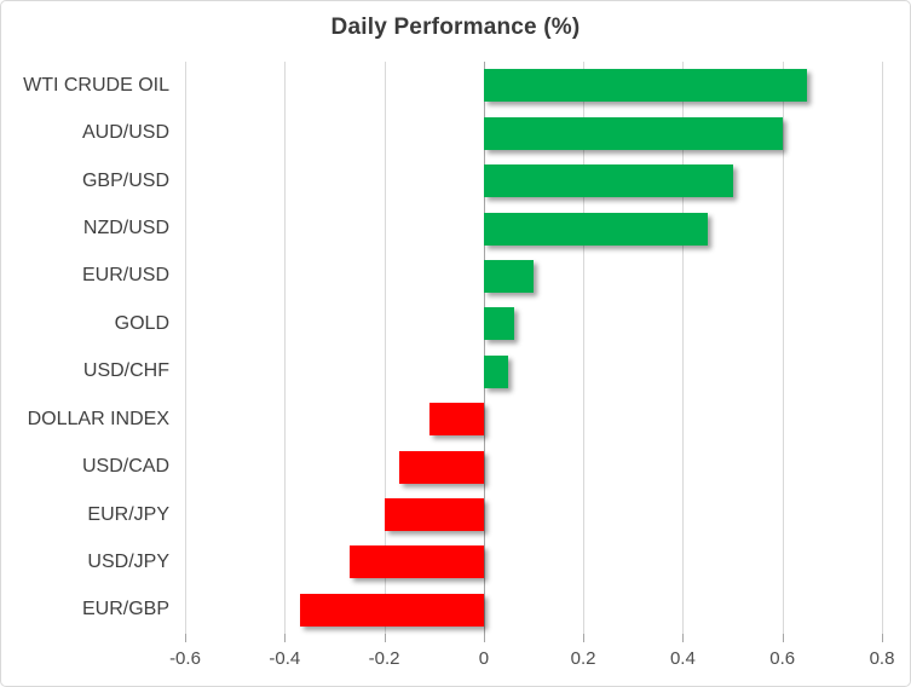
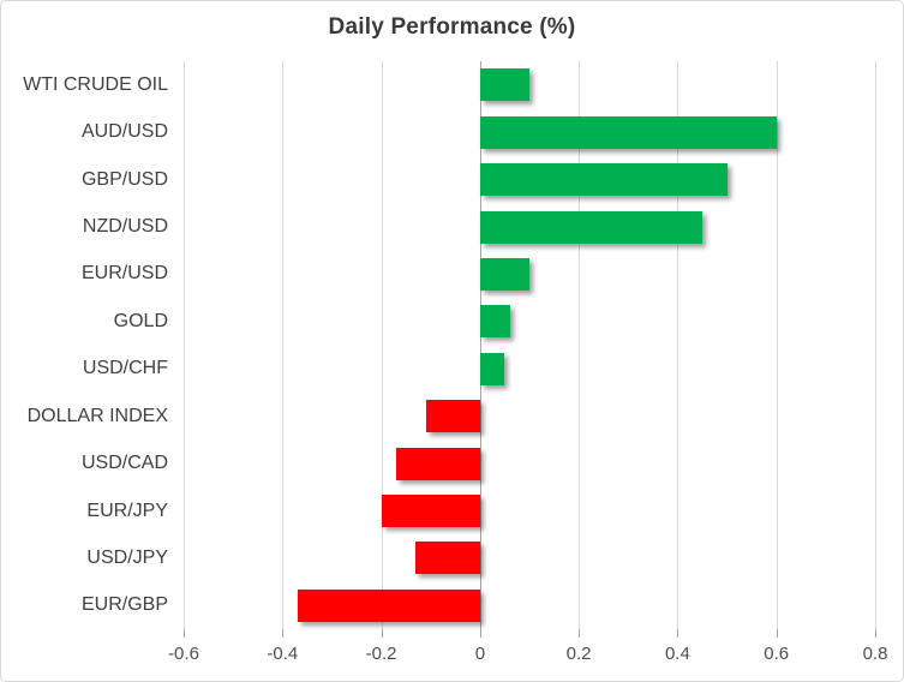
WTI CRUDE OIL: 0.65 -> 0.10
USD/JPY: -0.27 -> -0.13
